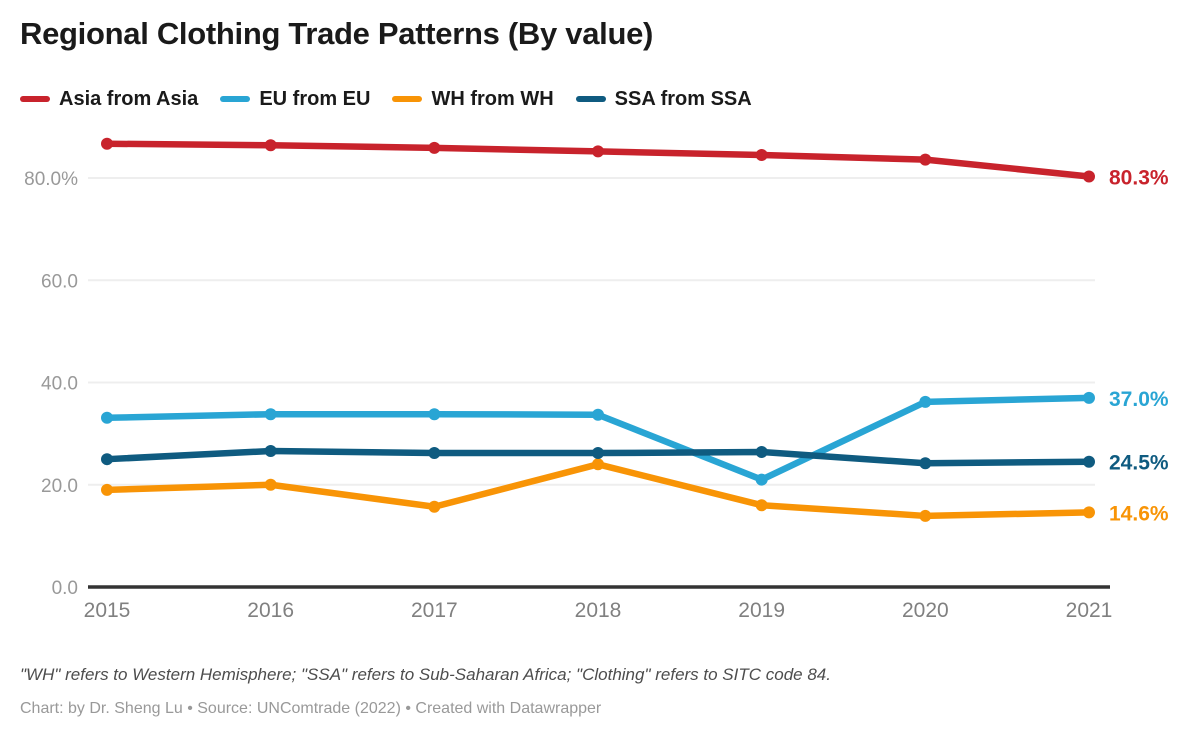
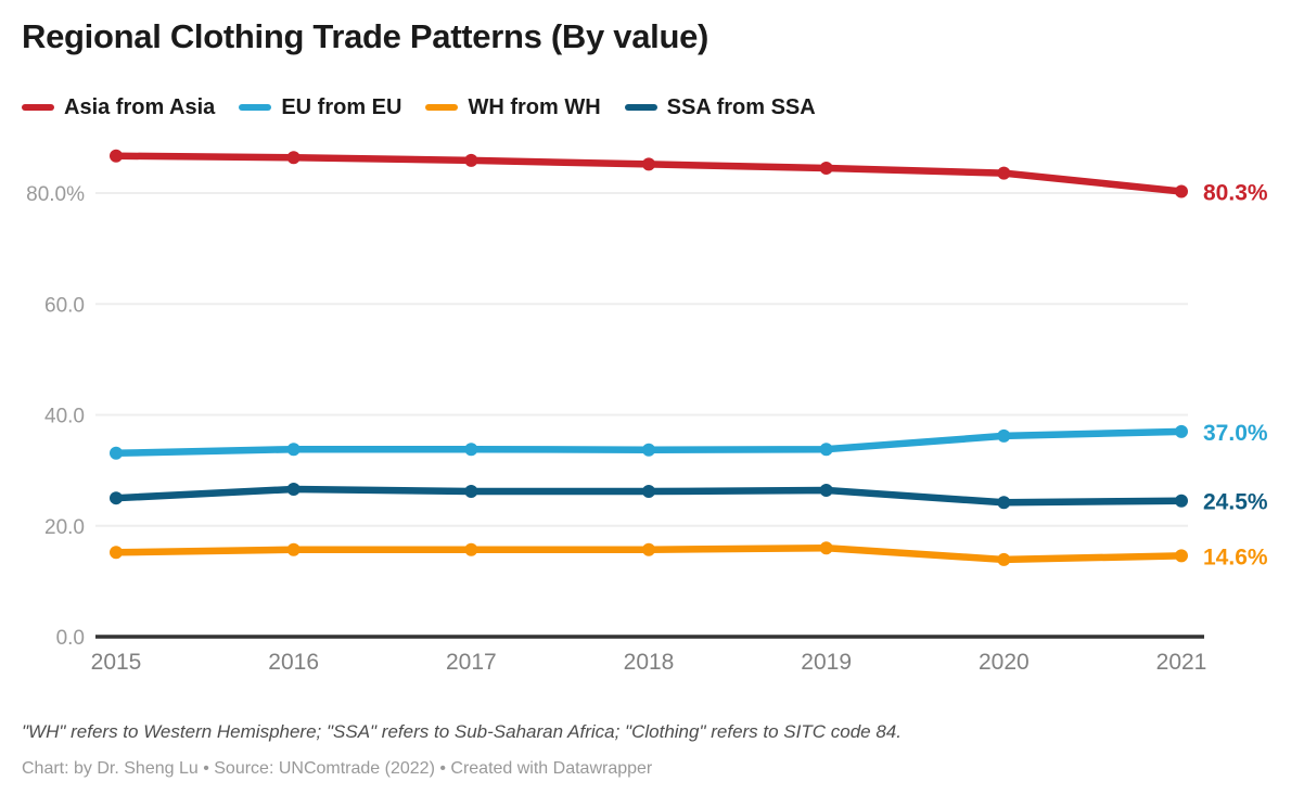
WH from WH/2015: 19% -> 15%
WH from WH/2016: 20% -> 16%
WH from WH/2018: 24% -> 16%
EU from EU/2019: 21% -> 34%
